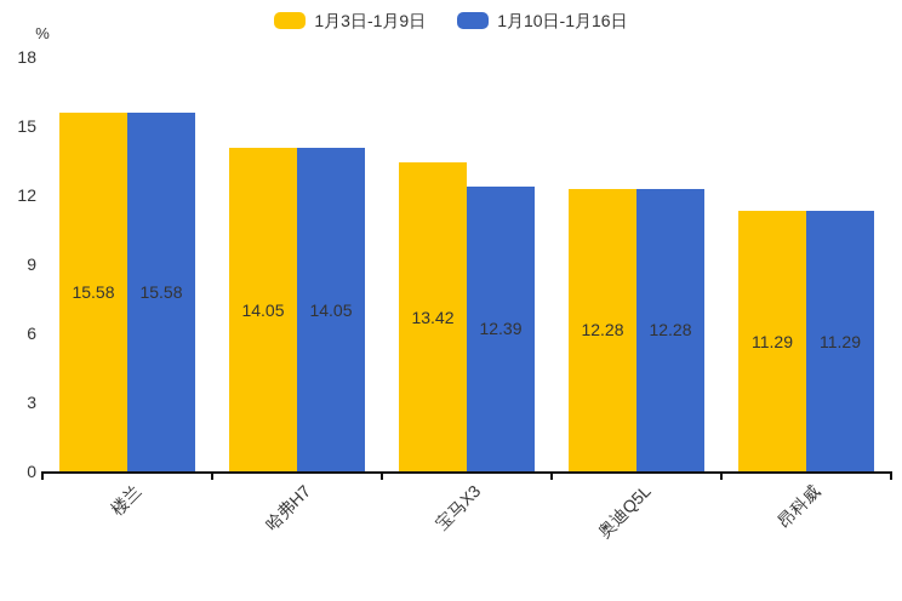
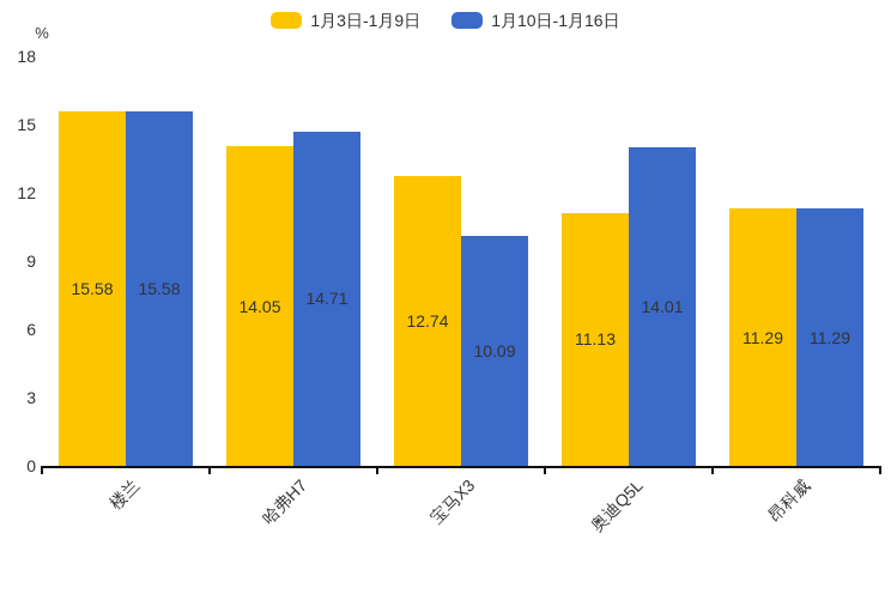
1月10日-1月16日/哈弗H7: 14.05 -> 14.71
1月3日-1月9日/宝马X3: 13.42 -> 12.74
1月10日-1月16日/宝马X3: 12.39 -> 10.09
1月3日-1月9日/奥迪Q5L: 12.28 -> 11.13
1月10日-1月16日/奥迪Q5L: 12.28 -> 14.01
